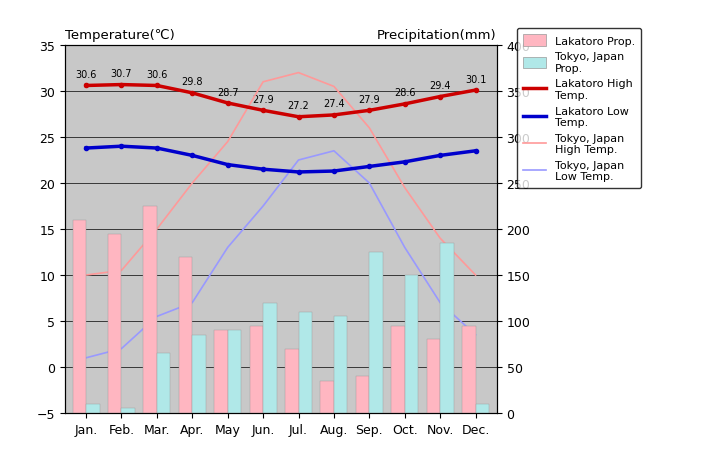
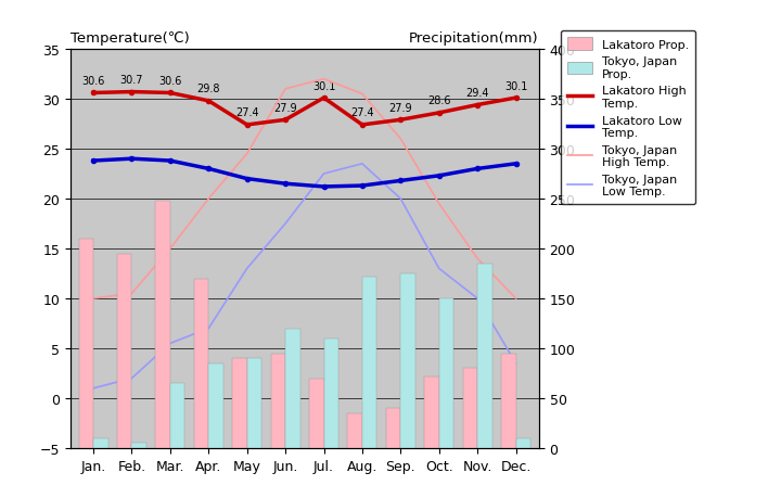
Lakatoro Prop./Mar.: 225 -> 248
Lakatoro High Temp./May: 28.7 -> 27.4
Lakatoro High Temp./Jul.: 27.2 -> 30.1
Tokyo, Japan Prop./Aug.: 105 -> 172
Lakatoro Prop./Oct.: 95 -> 72
Tokyo, Japan Low Temp./Nov.: 7.0 -> 10.0
